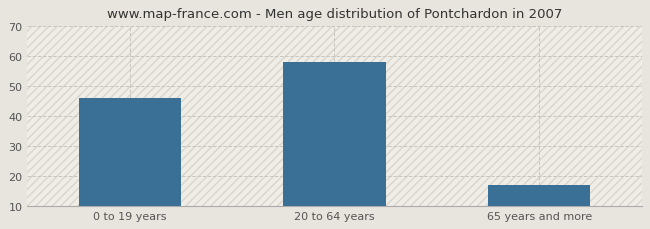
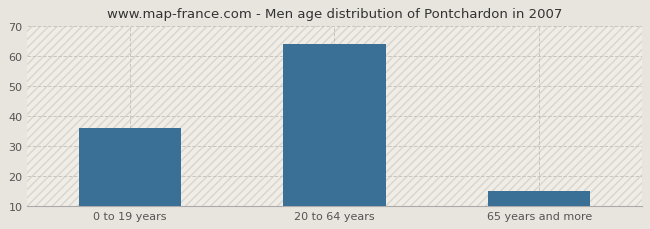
0 to 19 years: 46 -> 36
20 to 64 years: 58 -> 64
65 years and more: 17 -> 15
